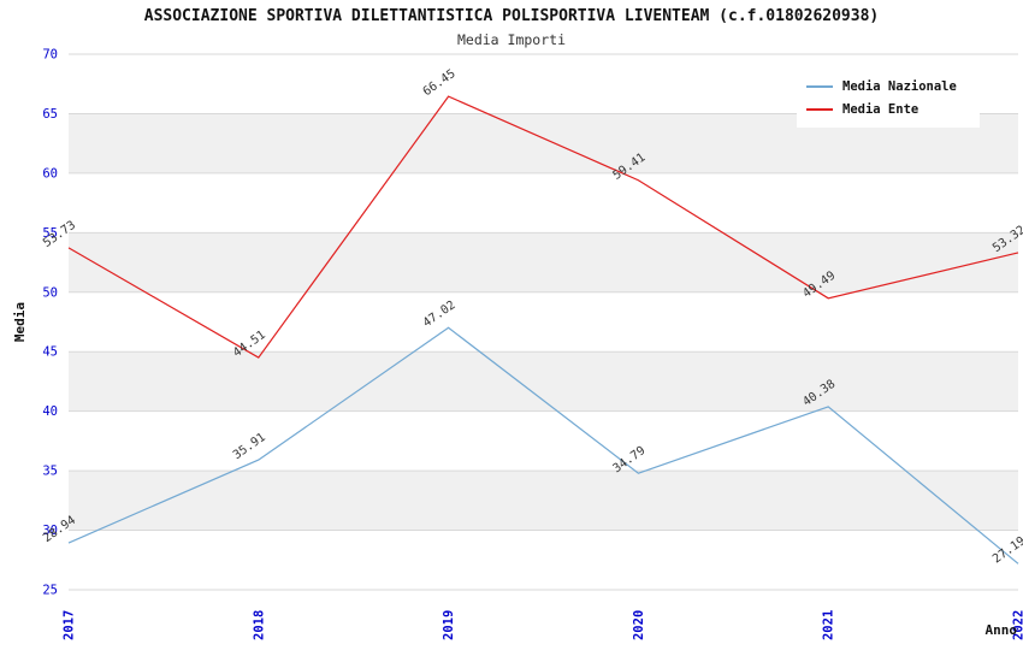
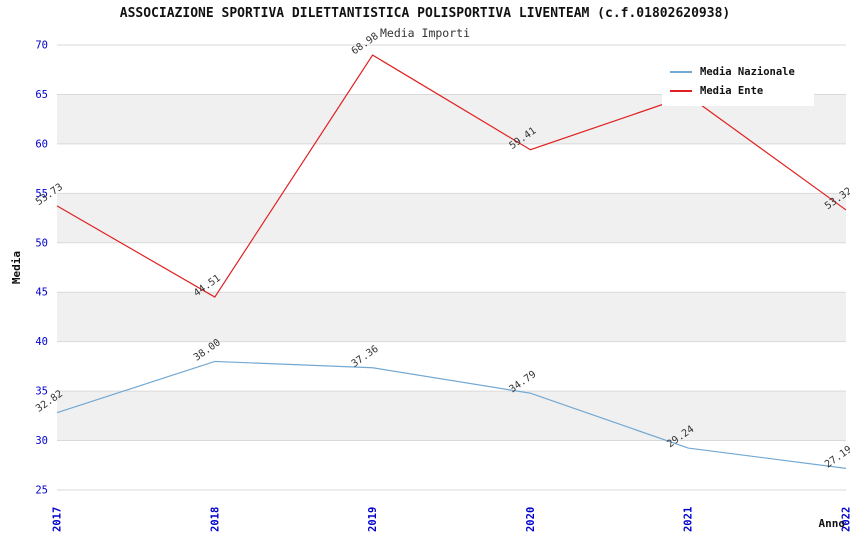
Media Nazionale/2017: 28.94 -> 32.82
Media Nazionale/2018: 35.91 -> 38.00
Media Nazionale/2019: 47.02 -> 37.36
Media Ente/2019: 66.45 -> 68.98
Media Nazionale/2021: 40.38 -> 29.24
Media Ente/2021: 49.49 -> 64.87
